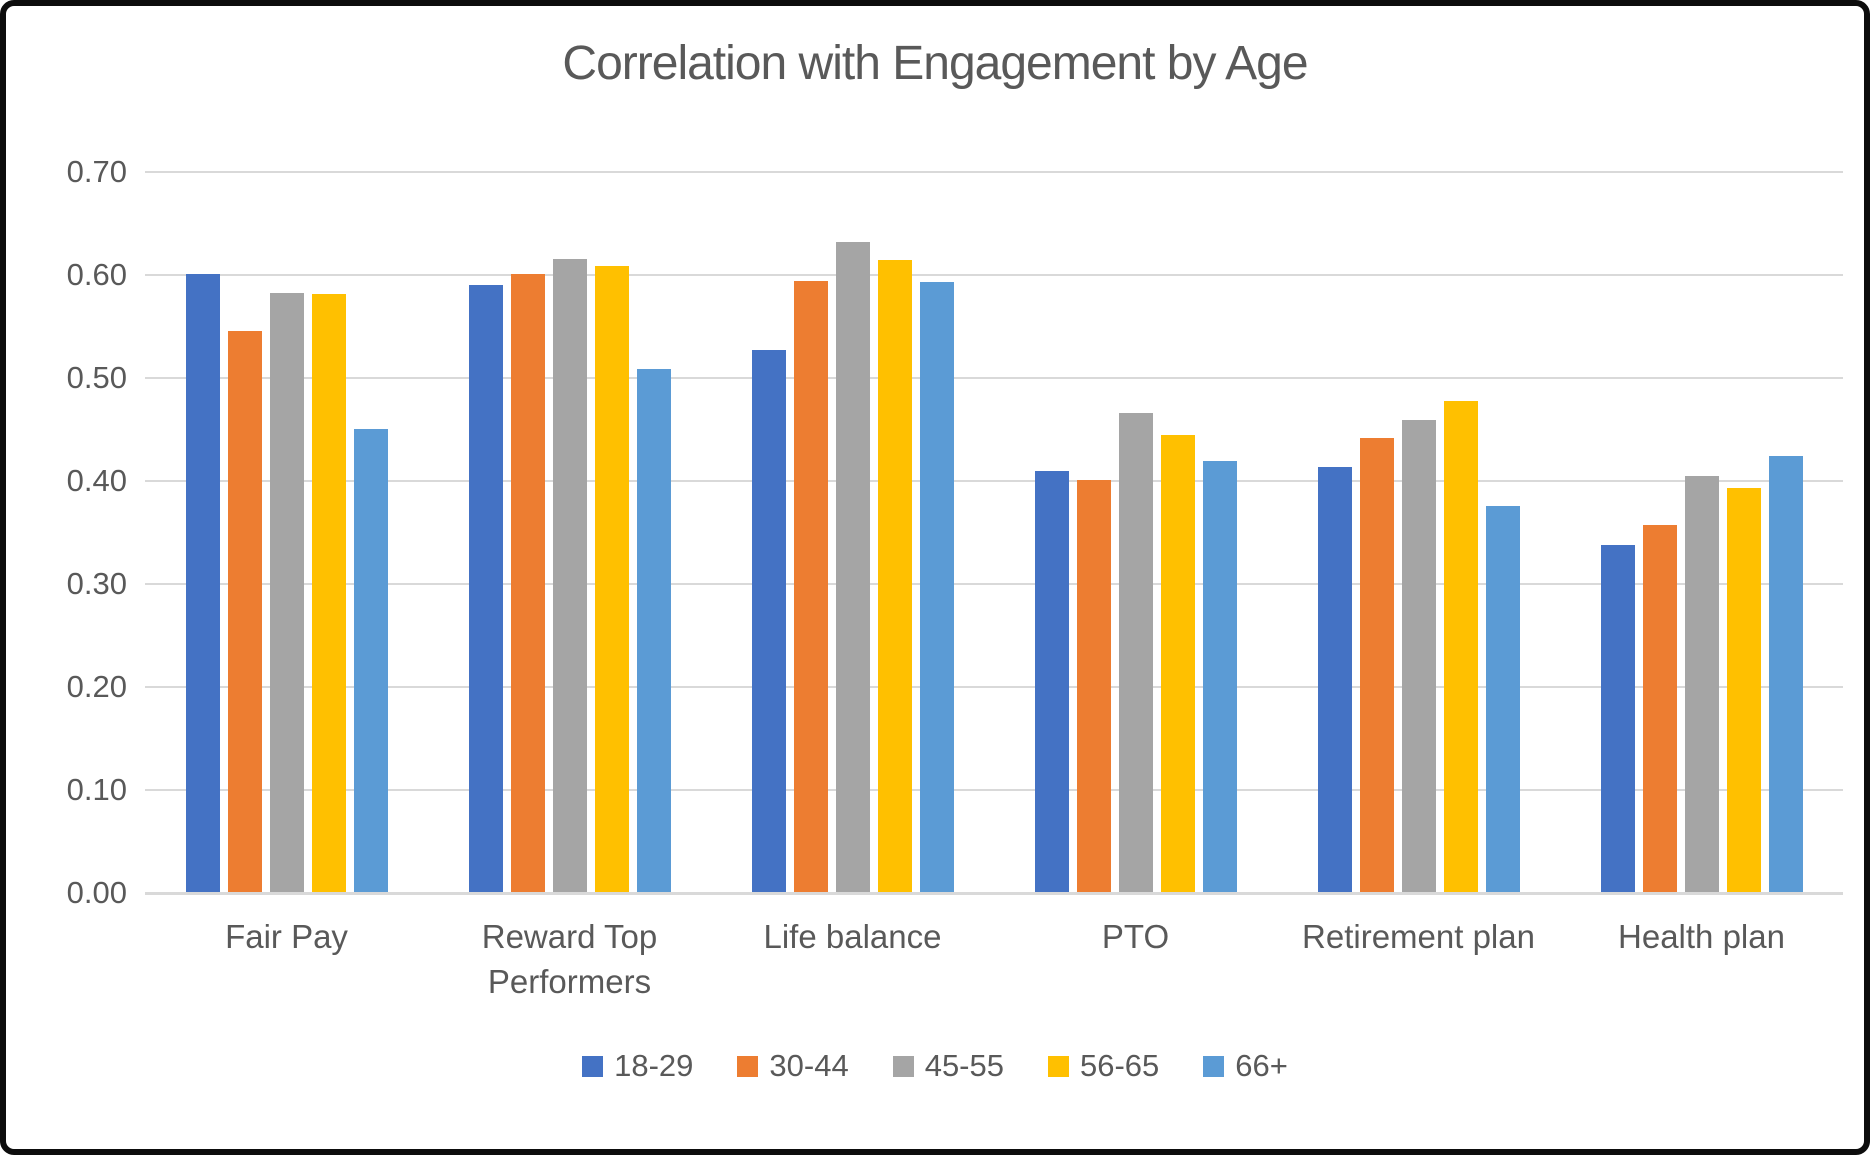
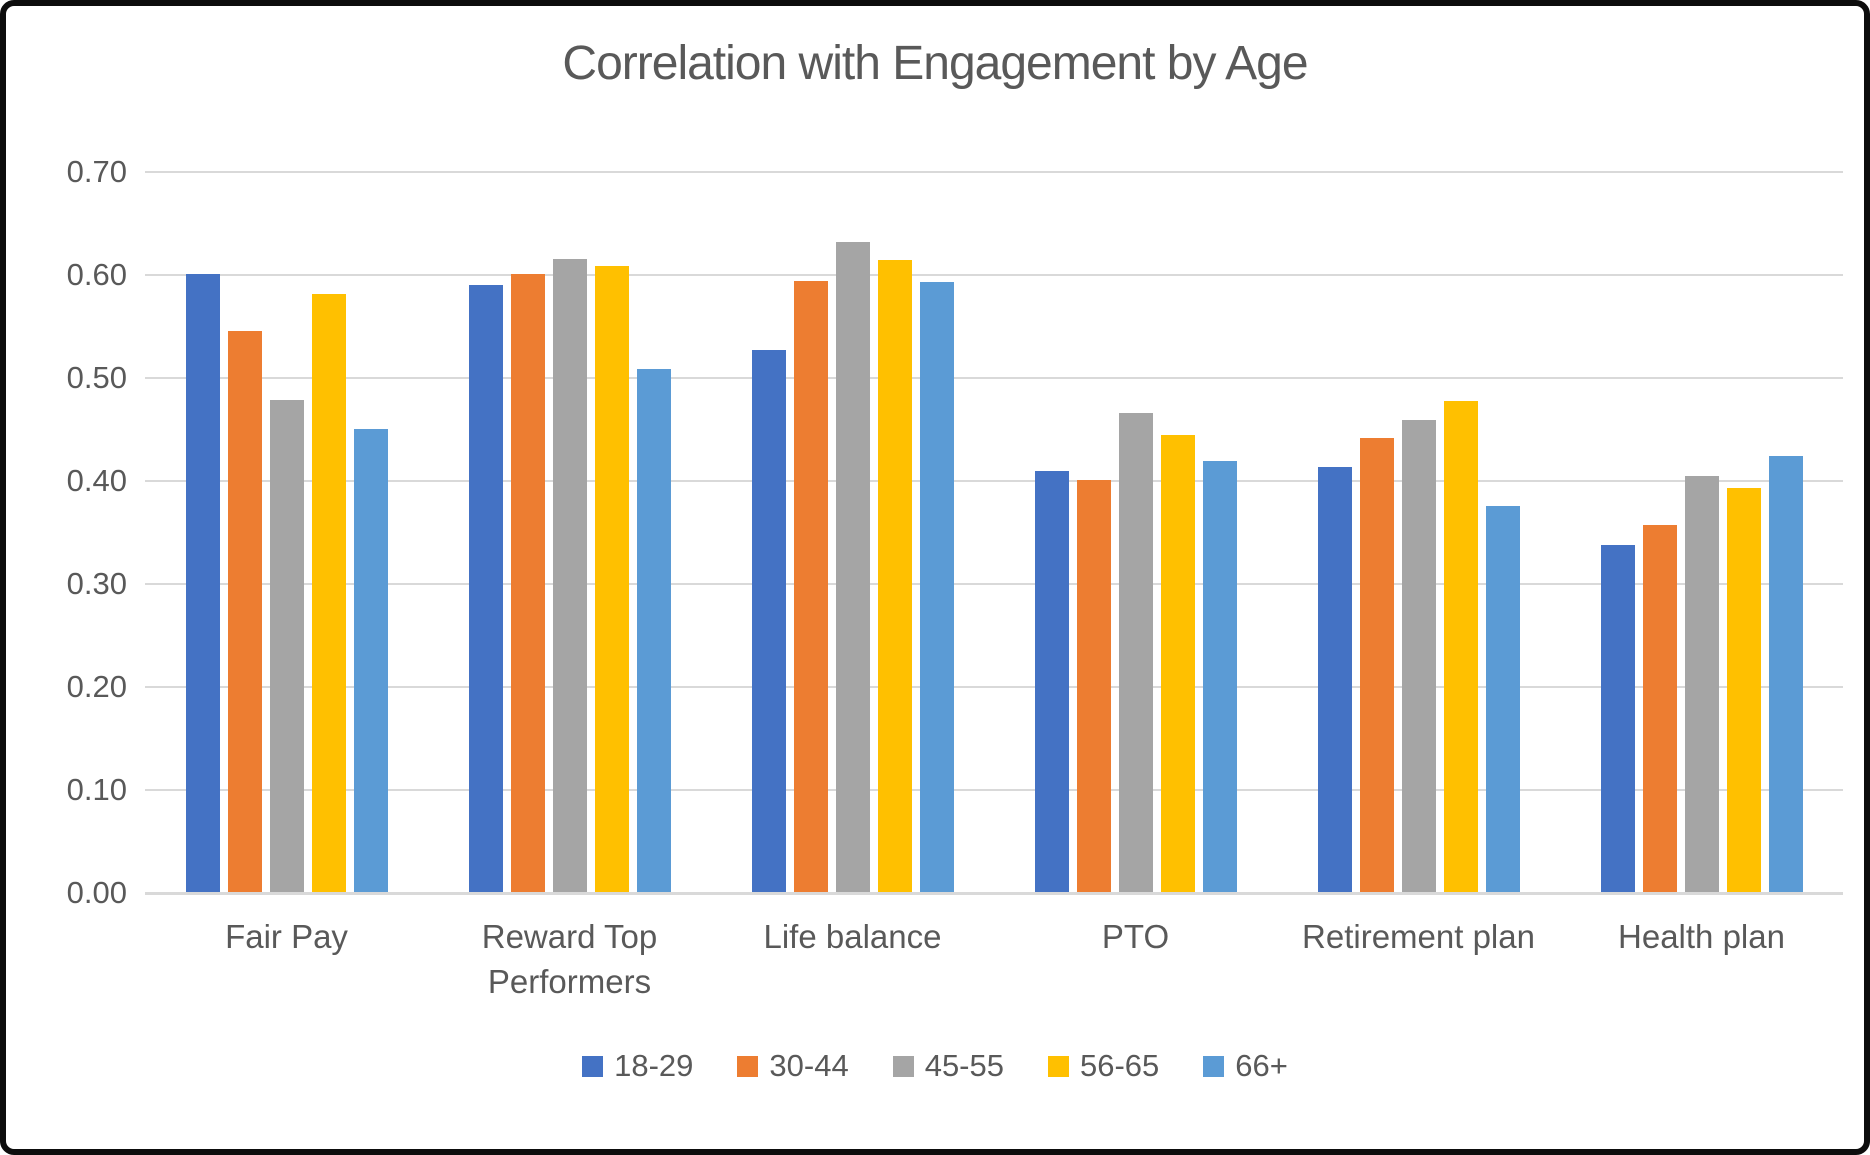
45-55/Fair Pay: 0.583 -> 0.479
